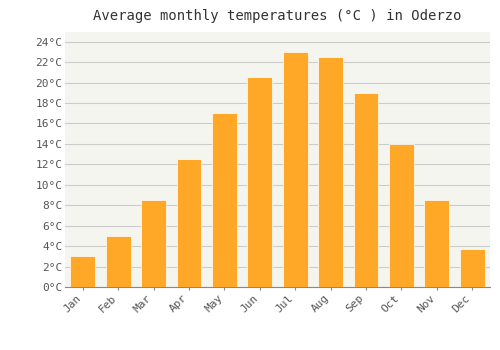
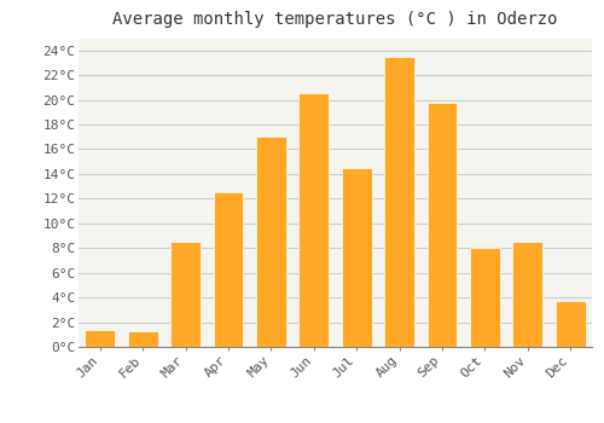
Jan: 3.0°C -> 1.4°C
Feb: 5.0°C -> 1.3°C
Jul: 23.0°C -> 14.5°C
Aug: 22.5°C -> 23.5°C
Sep: 19.0°C -> 19.8°C
Oct: 14.0°C -> 8.0°C
